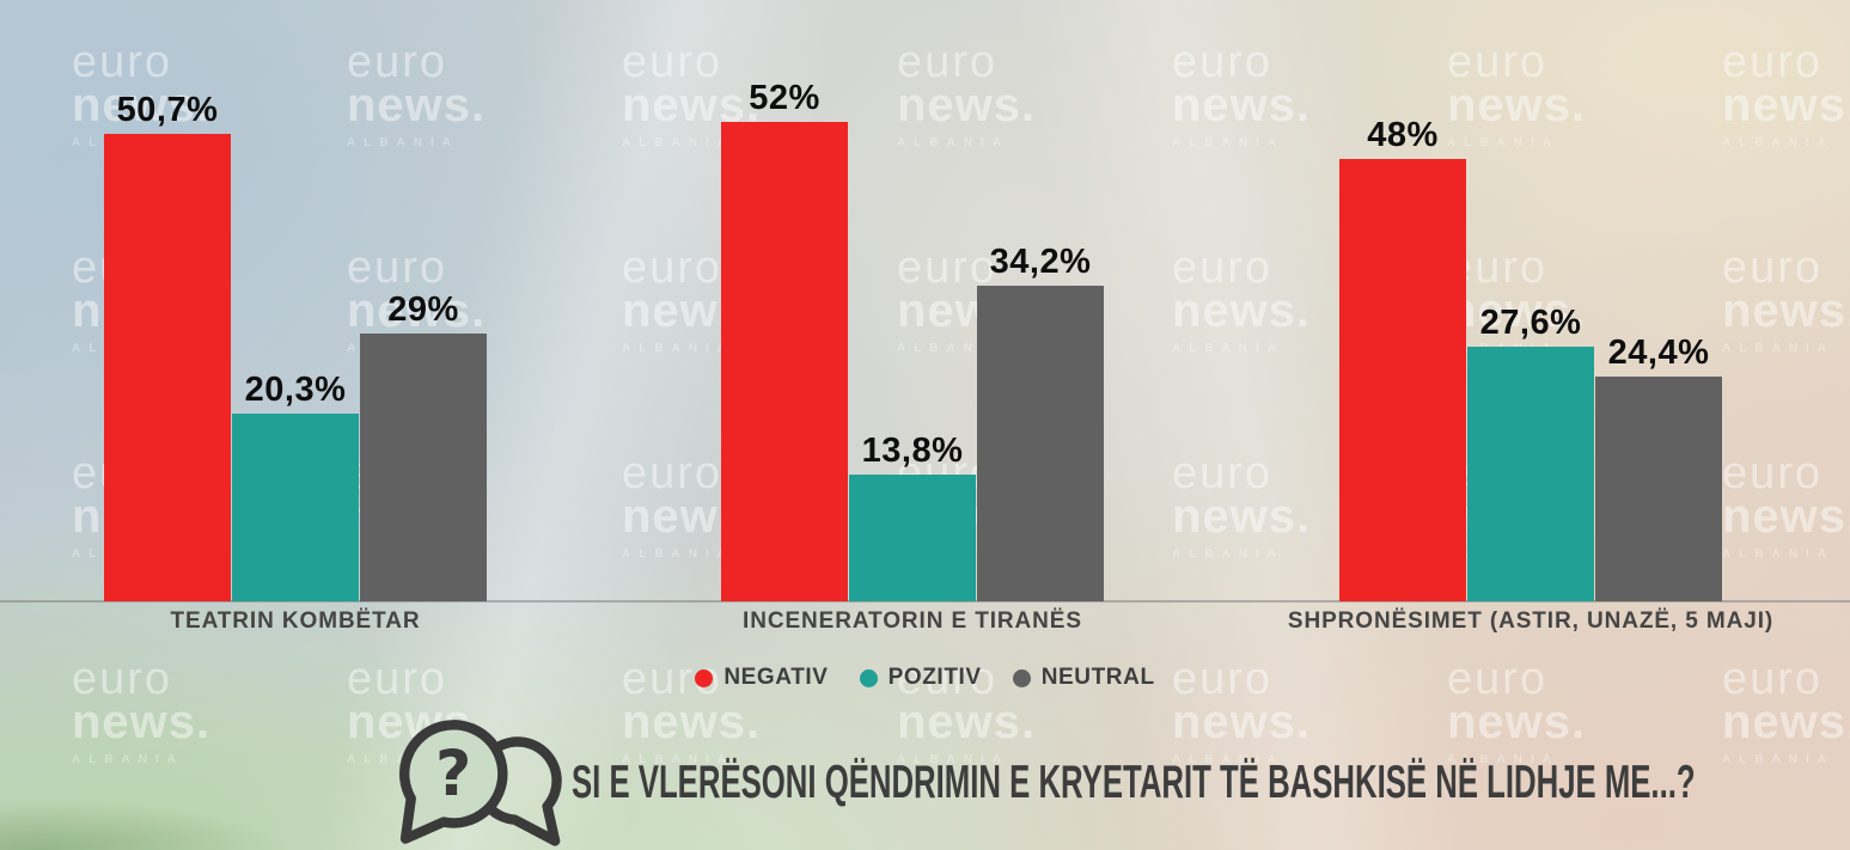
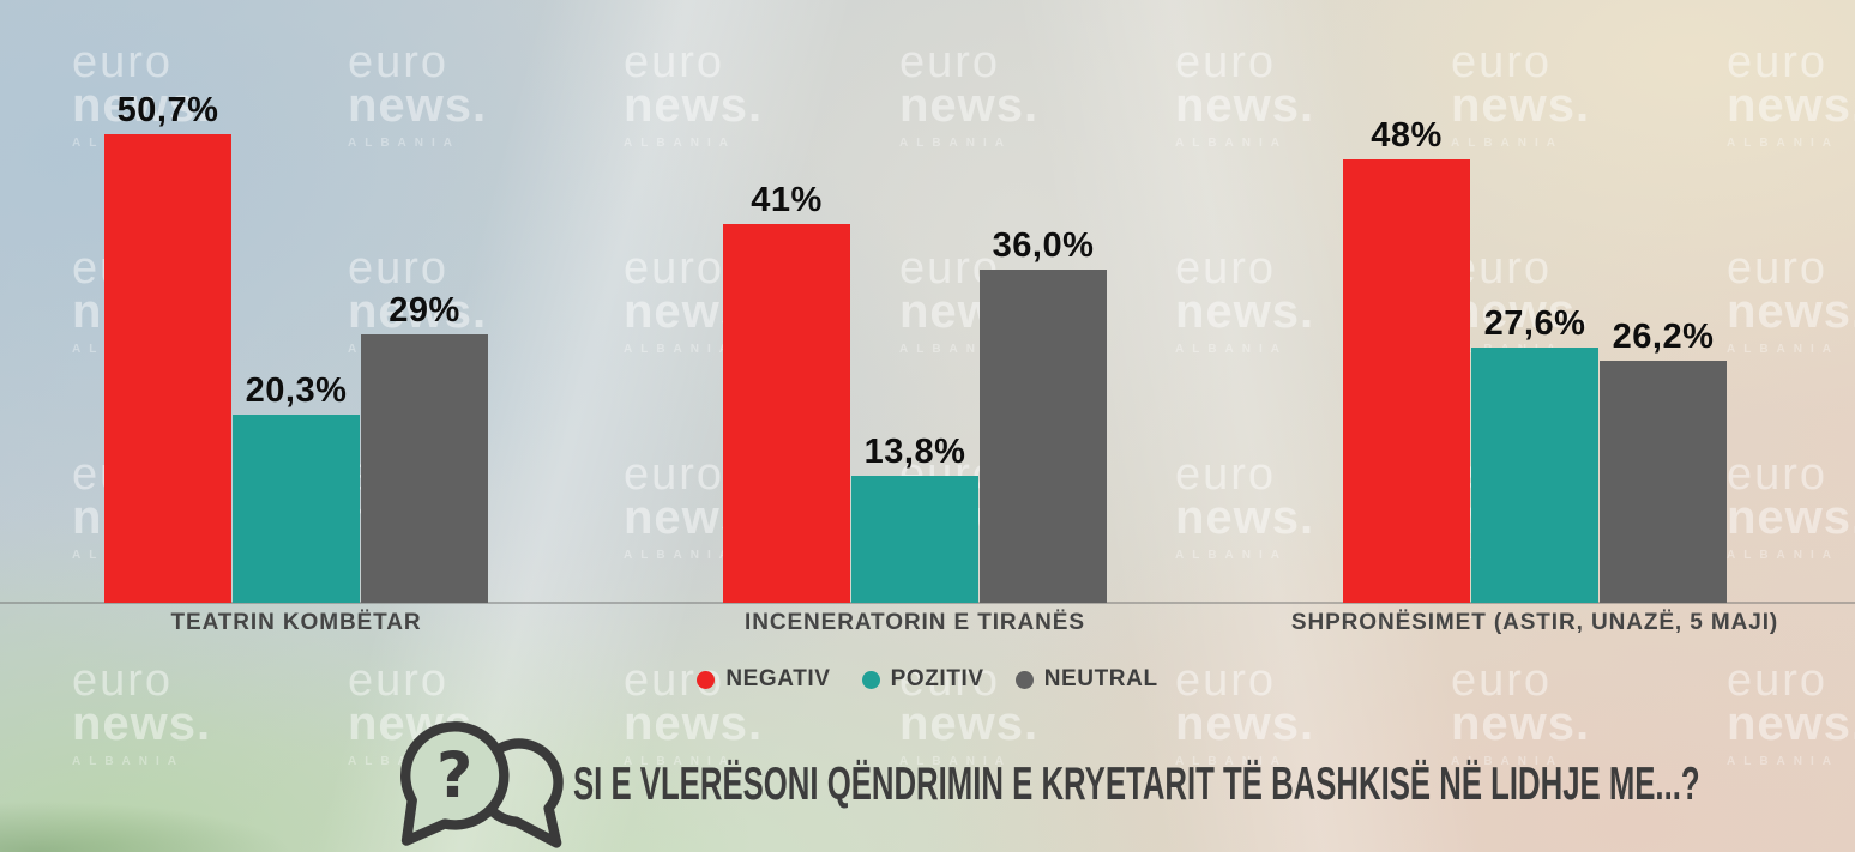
NEGATIV/INCENERATORIN E TIRANËS: 52% -> 41%
NEUTRAL/INCENERATORIN E TIRANËS: 34,2% -> 36,0%
NEUTRAL/SHPRONËSIMET (ASTIR, UNAZË, 5 MAJI): 24,4% -> 26,2%
